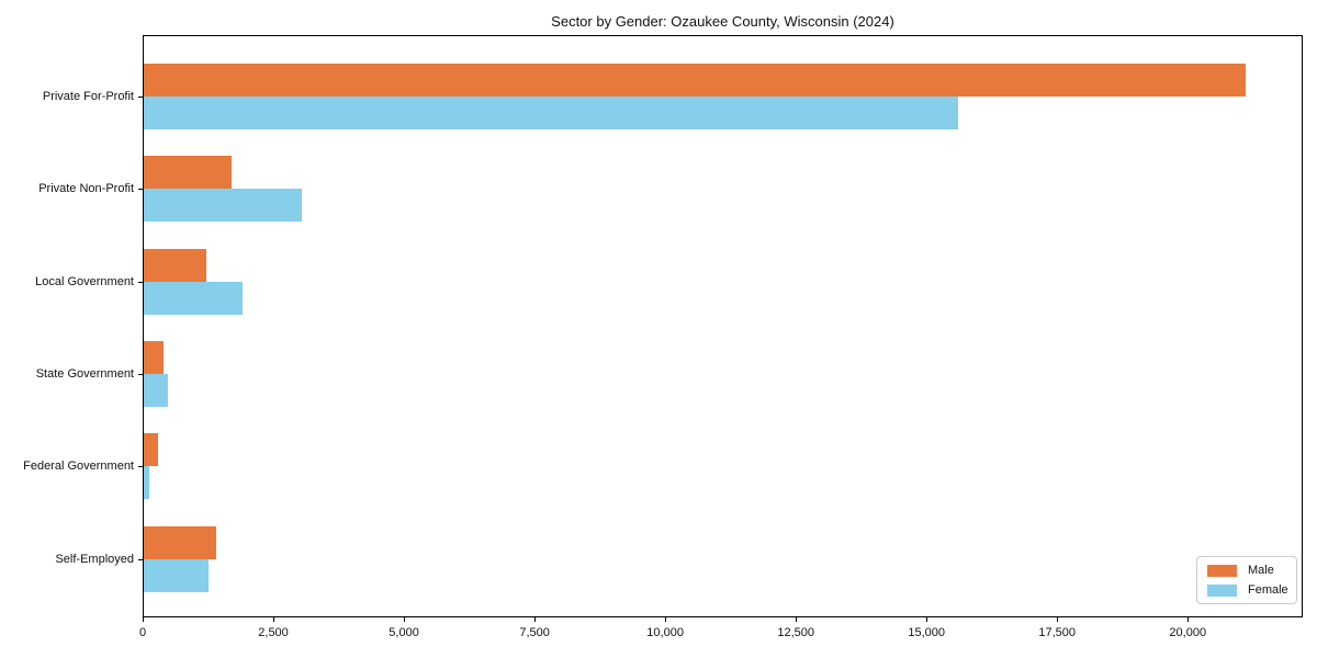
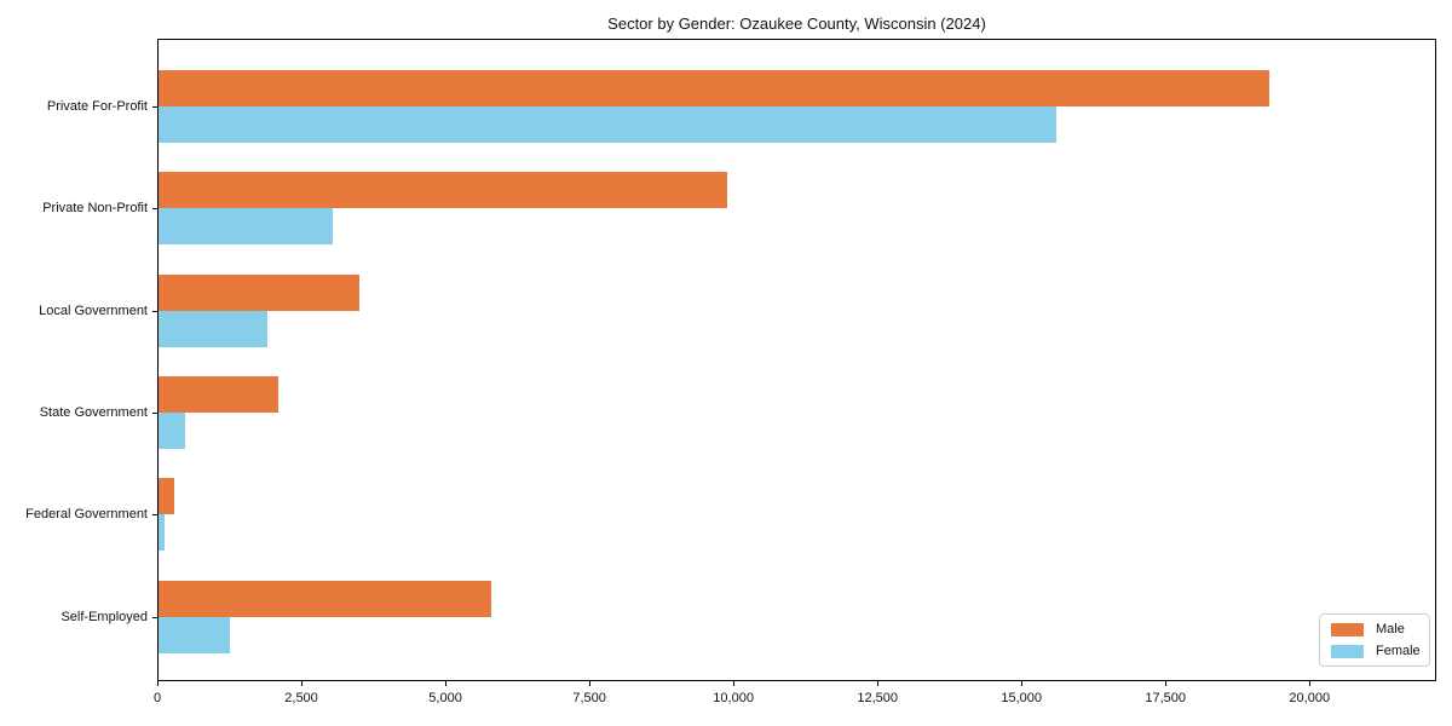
Male/Private For-Profit: 21100 -> 19300
Male/Private Non-Profit: 1700 -> 9900
Male/Local Government: 1200 -> 3500
Male/State Government: 400 -> 2100
Male/Self-Employed: 1400 -> 5800
